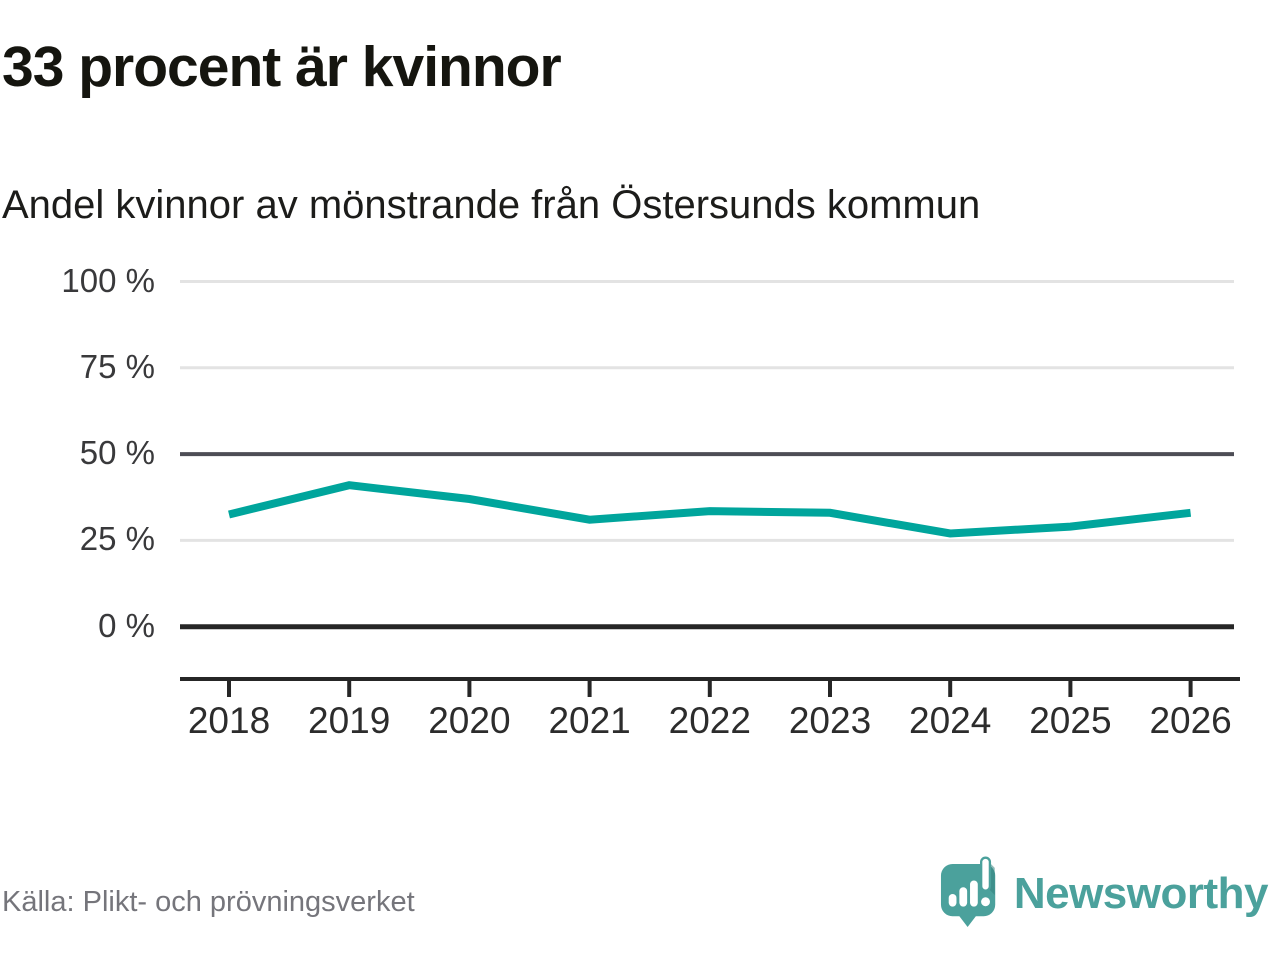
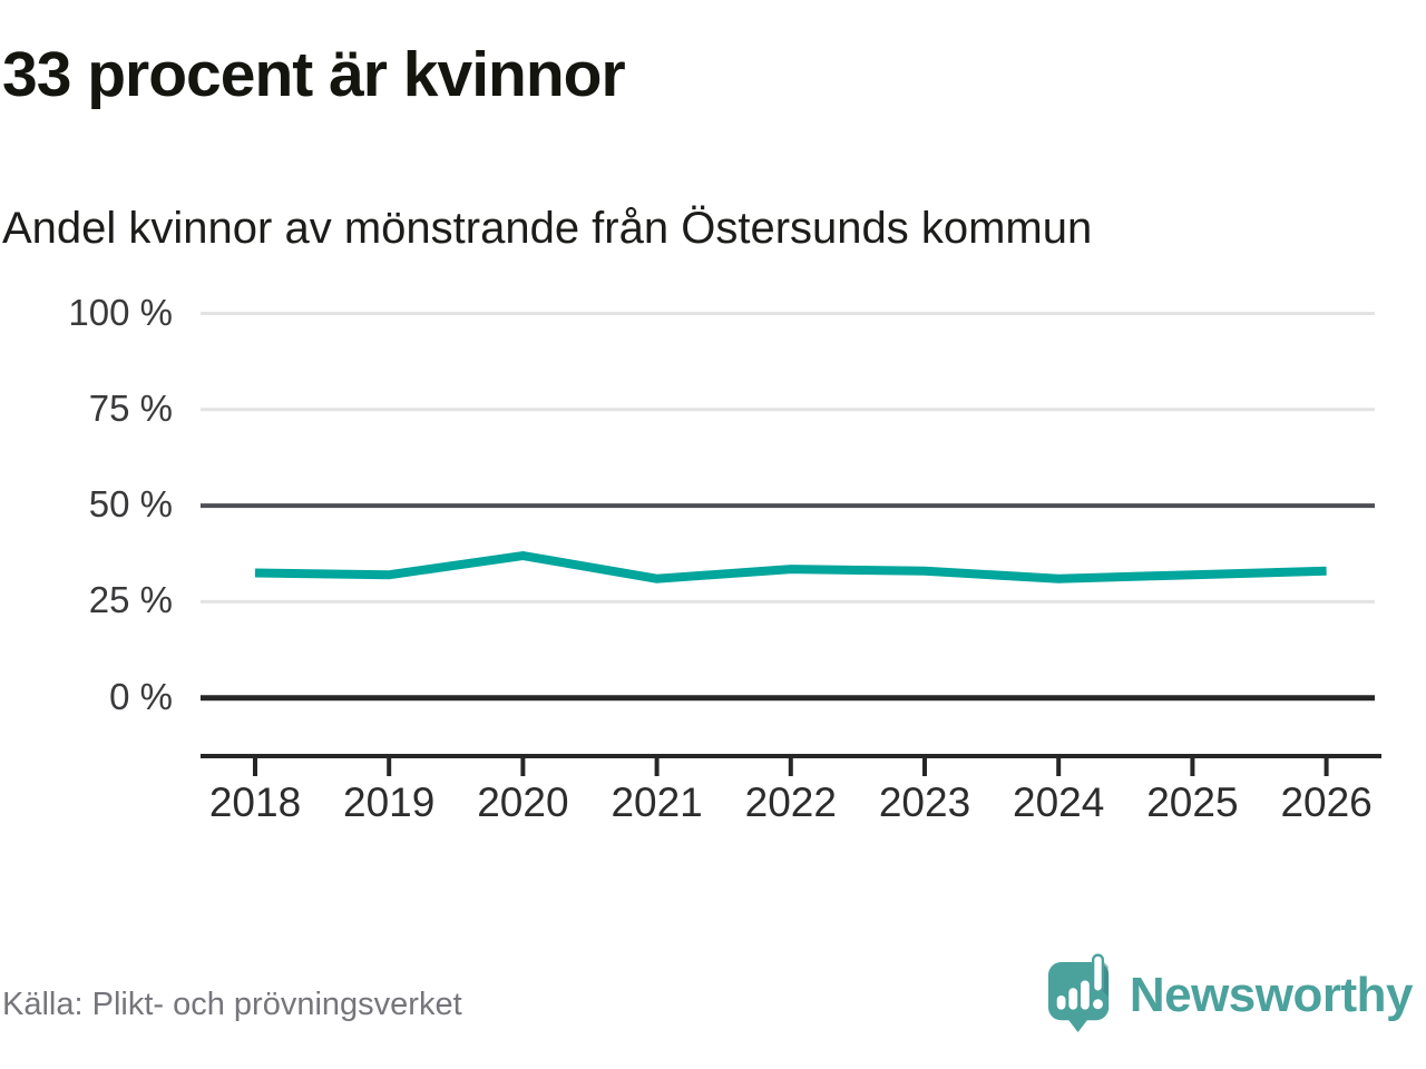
2019: 41% -> 32%
2024: 27% -> 31%
2025: 29% -> 32%
